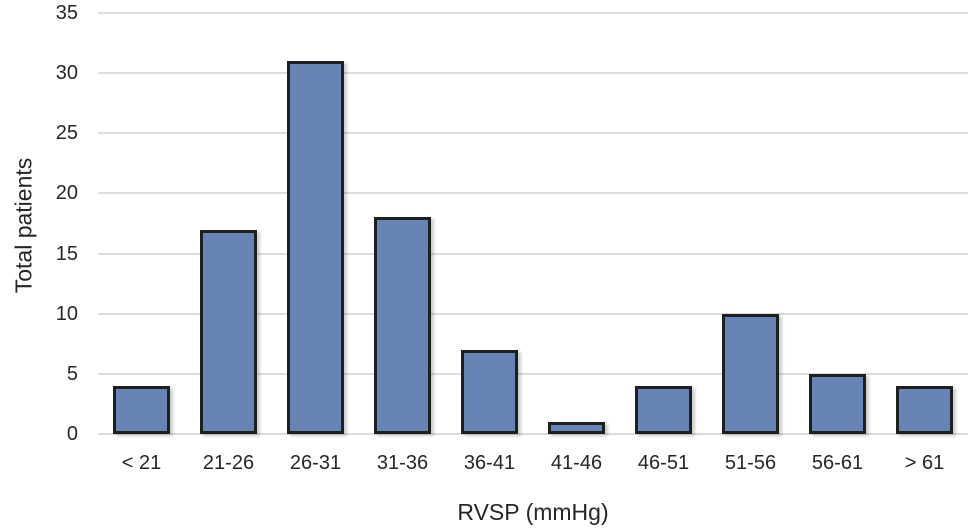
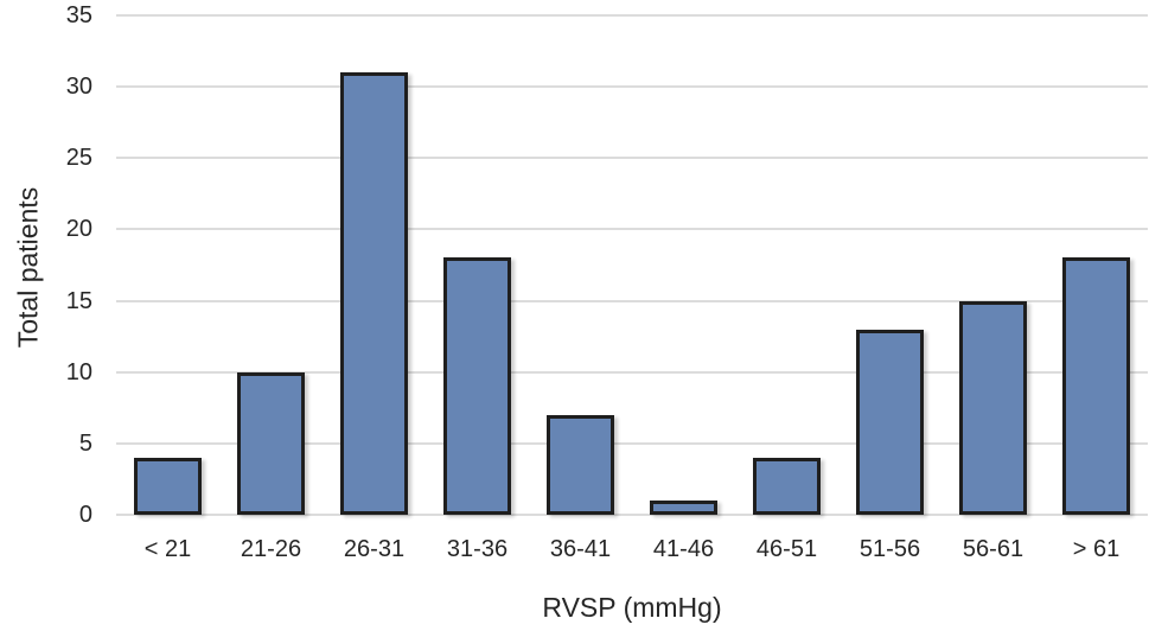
21-26: 17 -> 10
51-56: 10 -> 13
56-61: 5 -> 15
> 61: 4 -> 18
